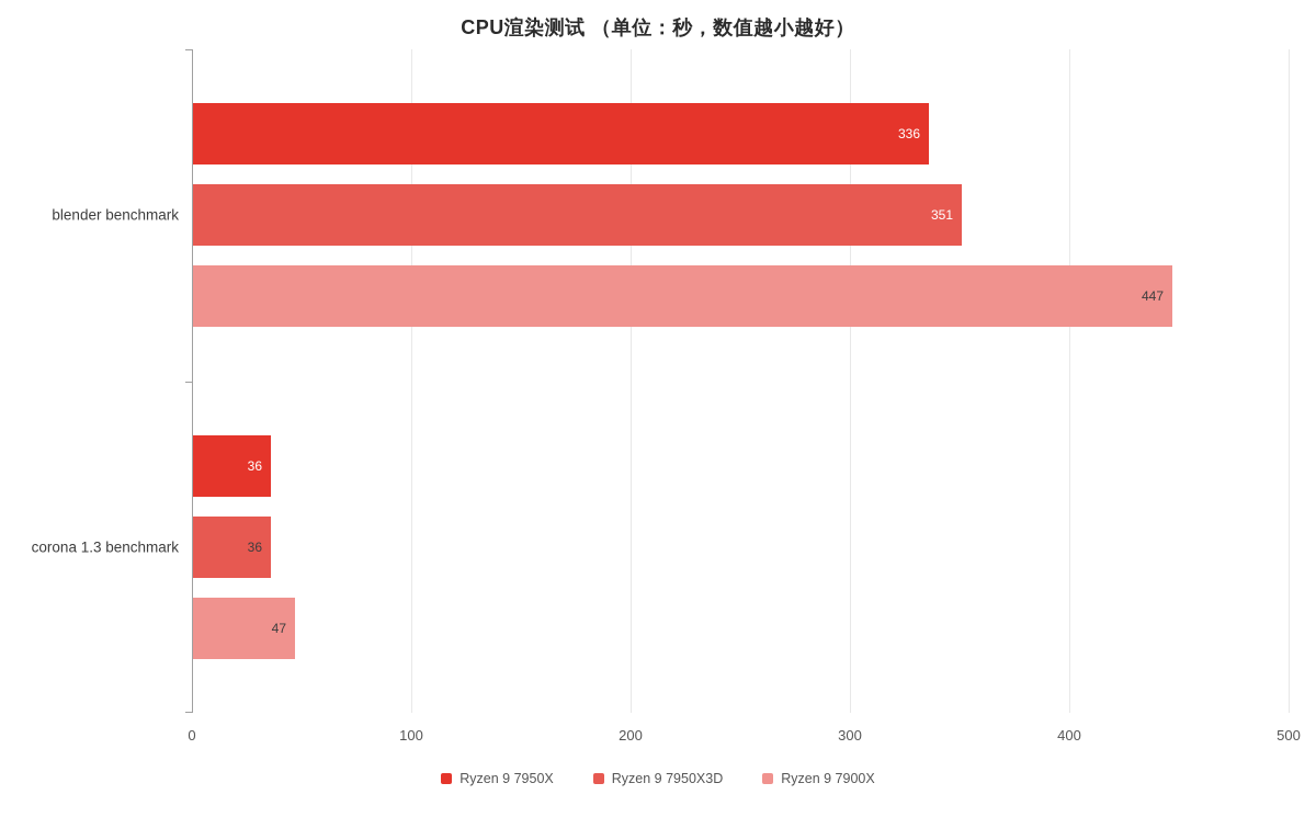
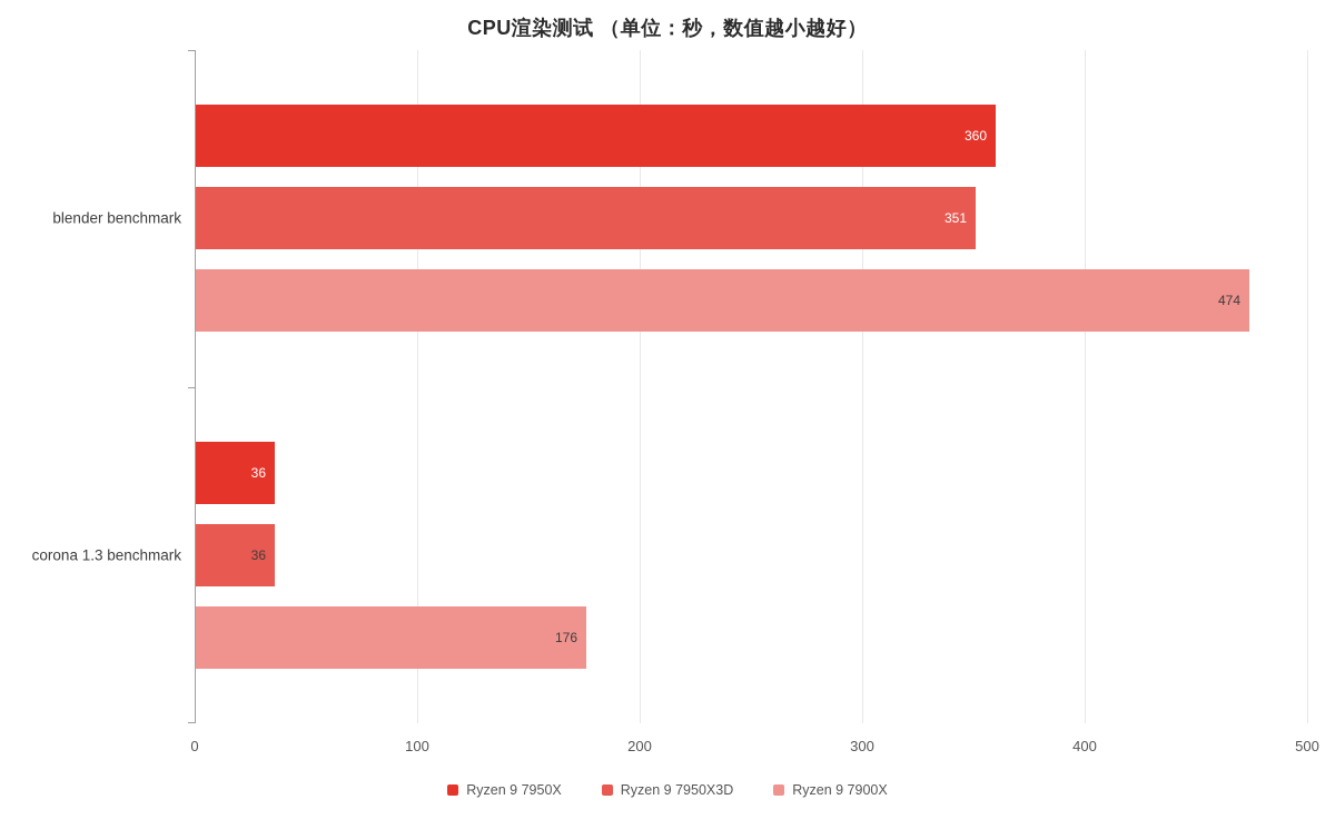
Ryzen 9 7950X/blender benchmark: 336 -> 360
Ryzen 9 7900X/blender benchmark: 447 -> 474
Ryzen 9 7900X/corona 1.3 benchmark: 47 -> 176
